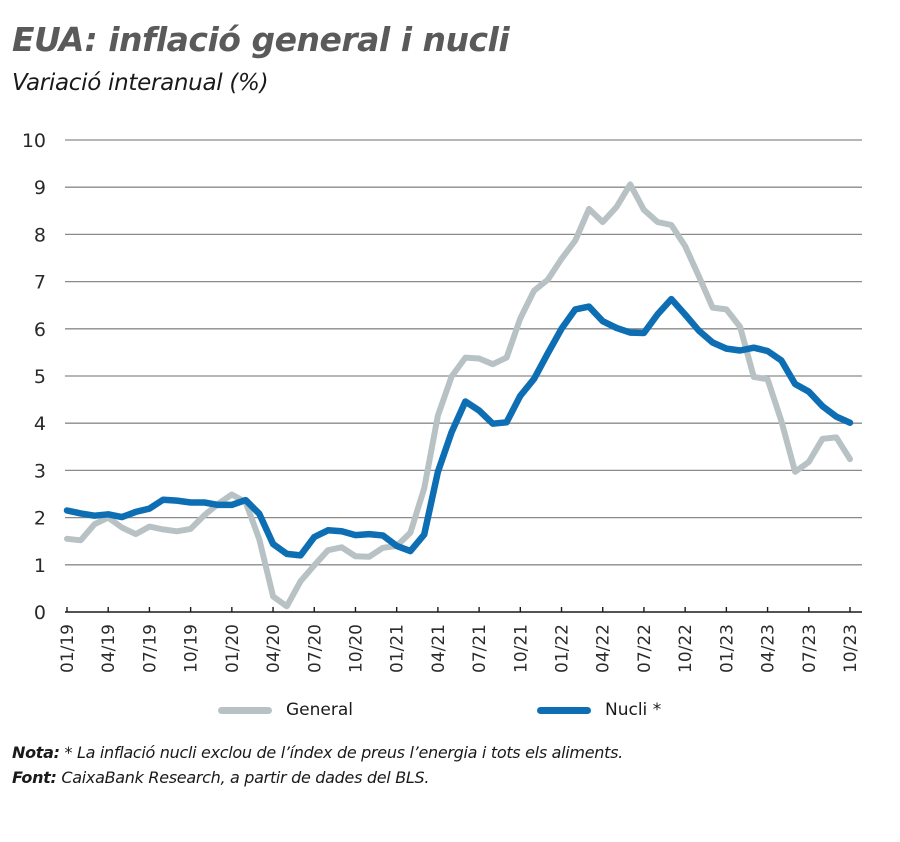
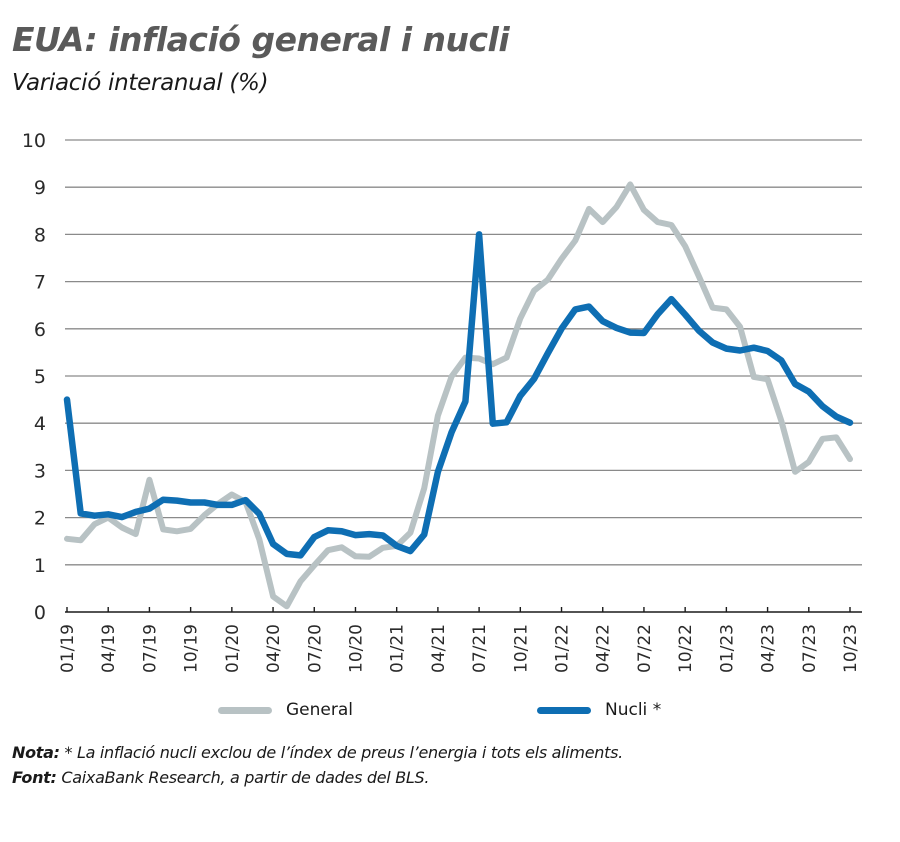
Nucli */01/19: 2.1 -> 4.5
General/07/19: 1.8 -> 2.8
Nucli */07/21: 4.3 -> 8.0
